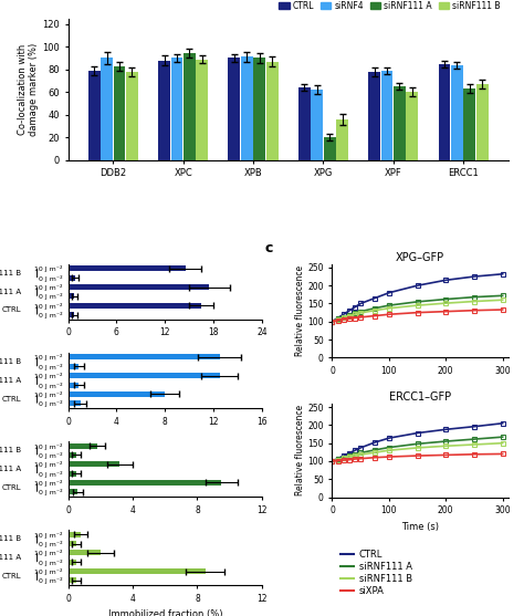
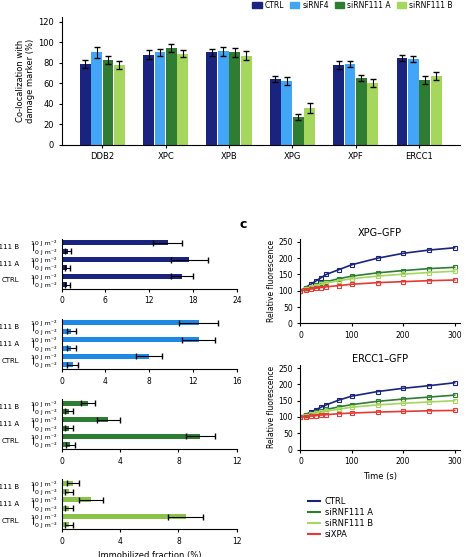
siRNF111 A/XPG: 20 -> 27
